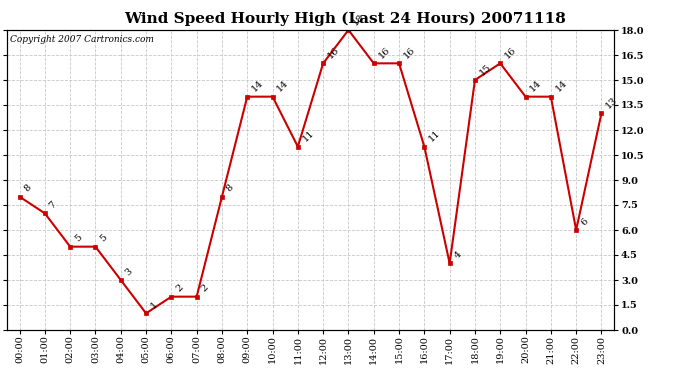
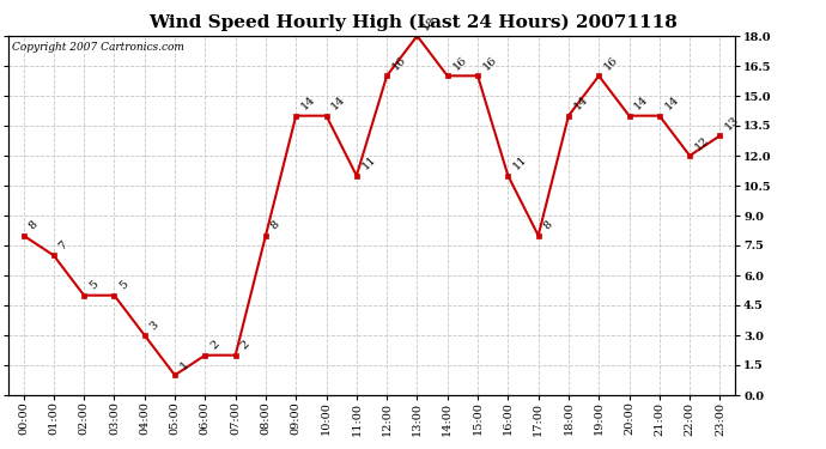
17:00: 4 -> 8
18:00: 15 -> 14
22:00: 6 -> 12
